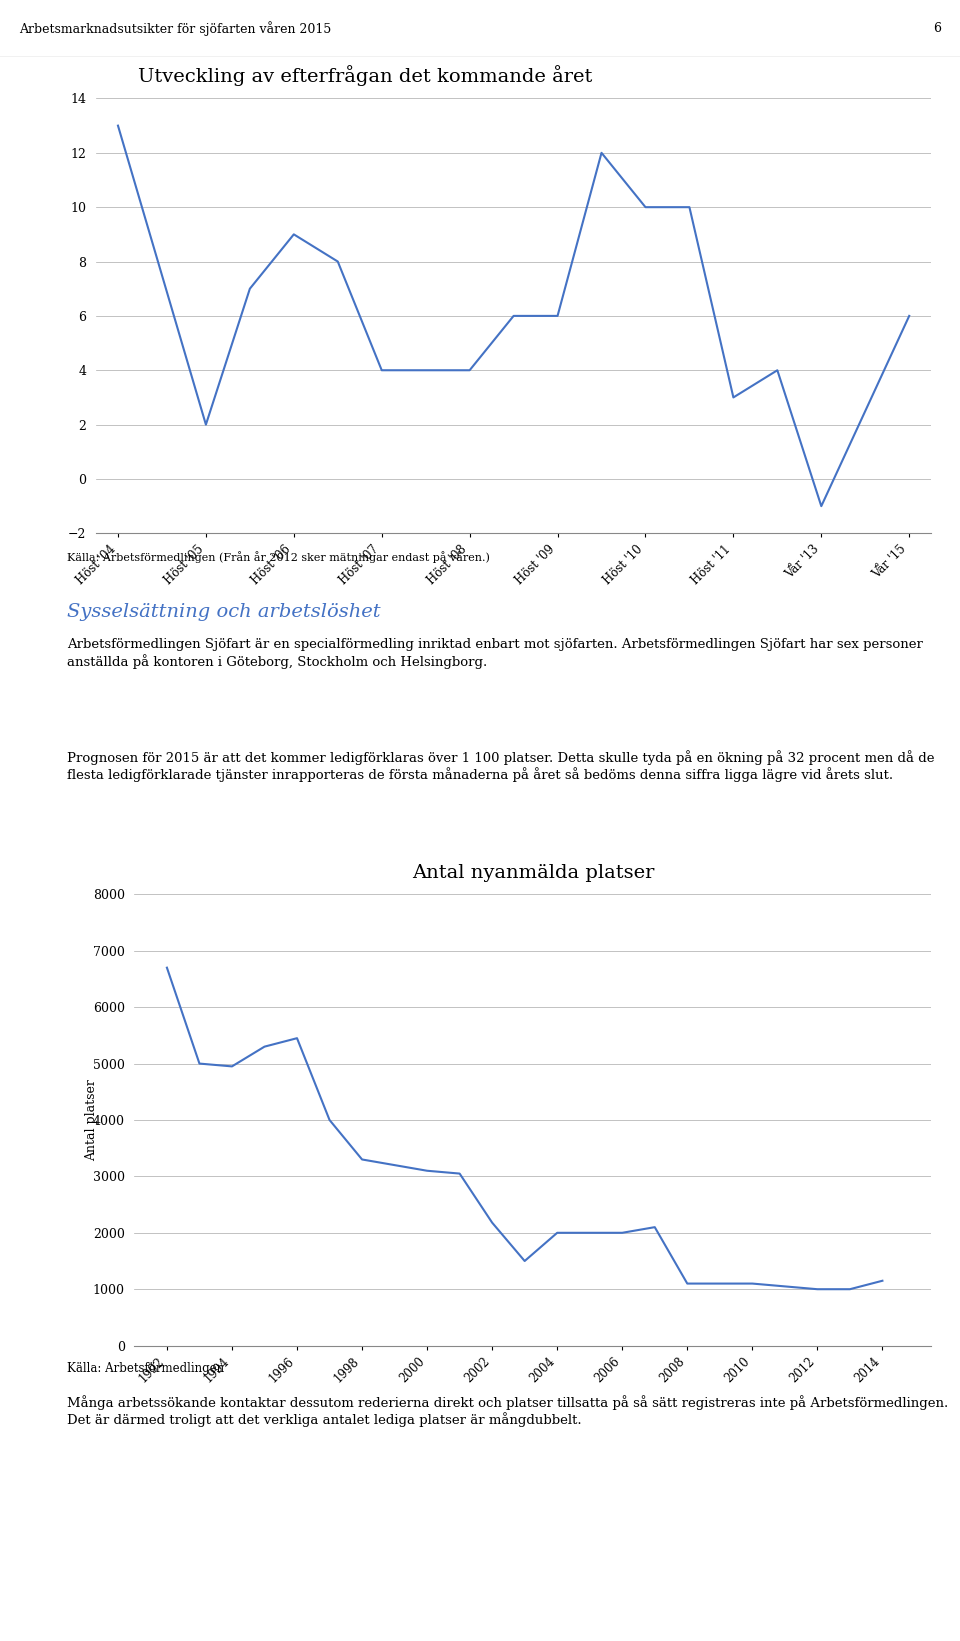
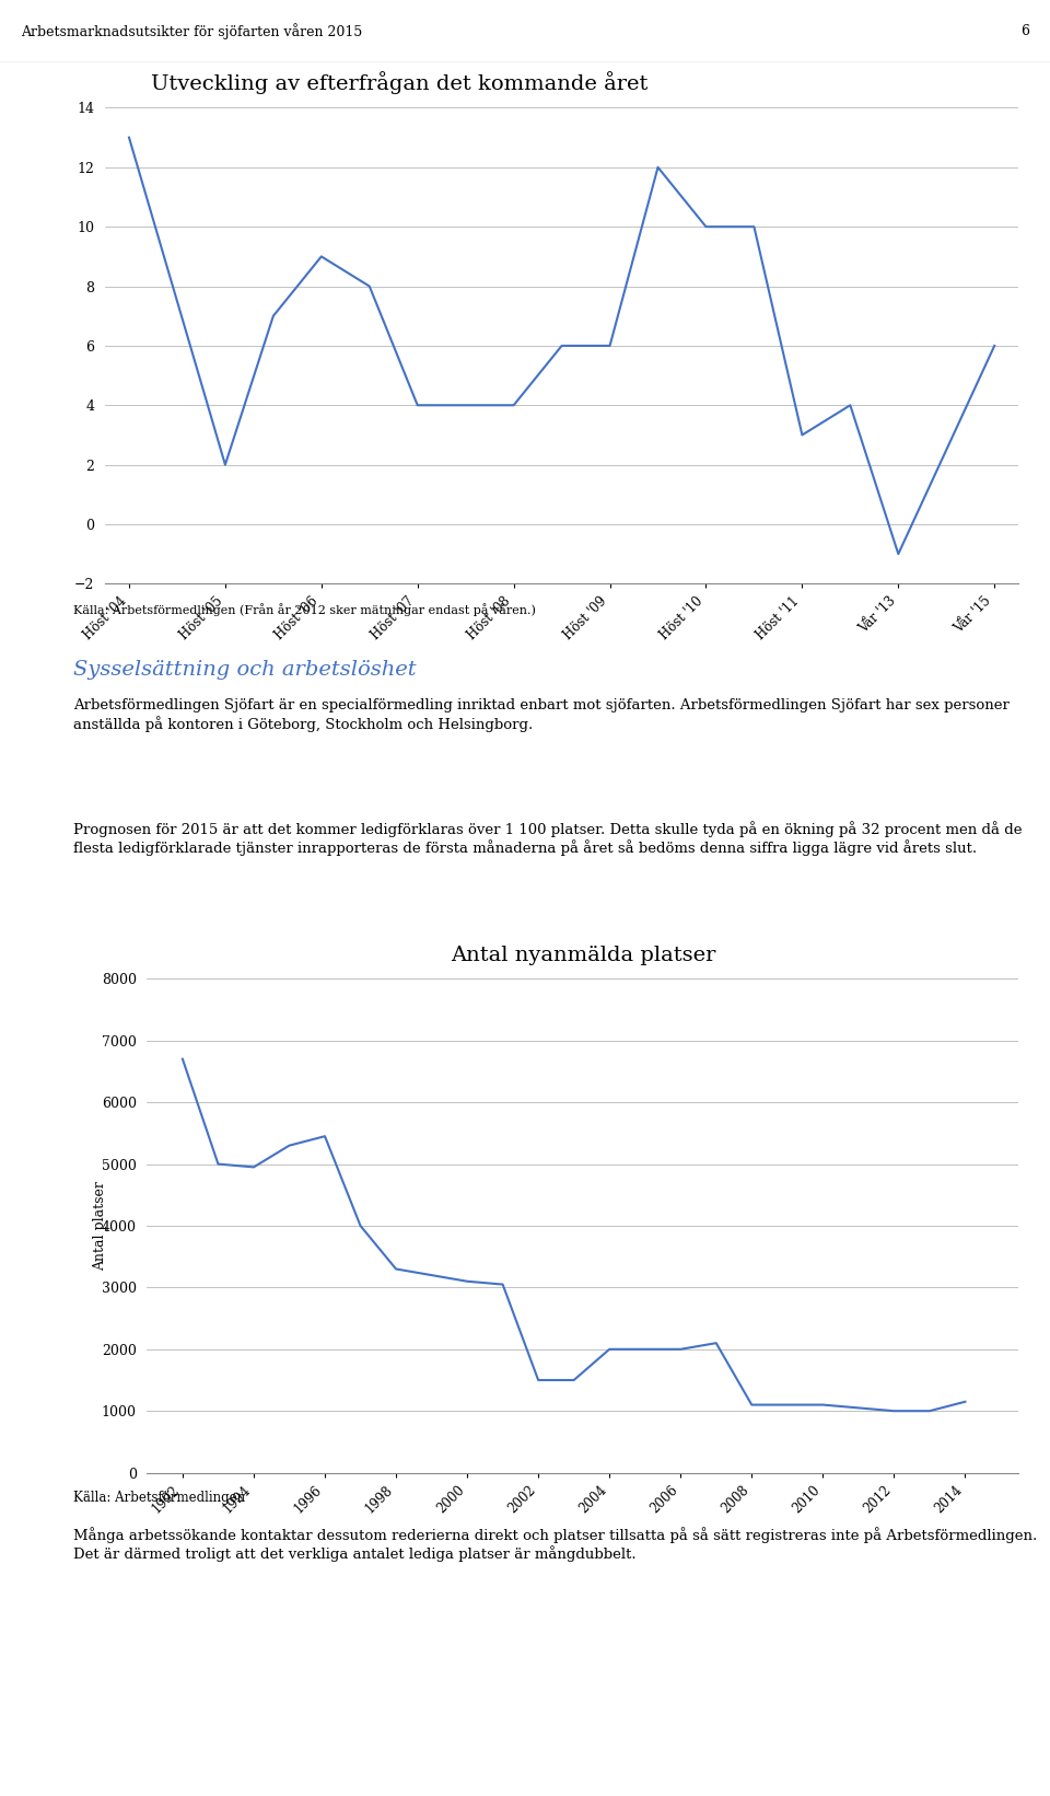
Antal nyanmälda platser/2002: 2180 -> 1500
